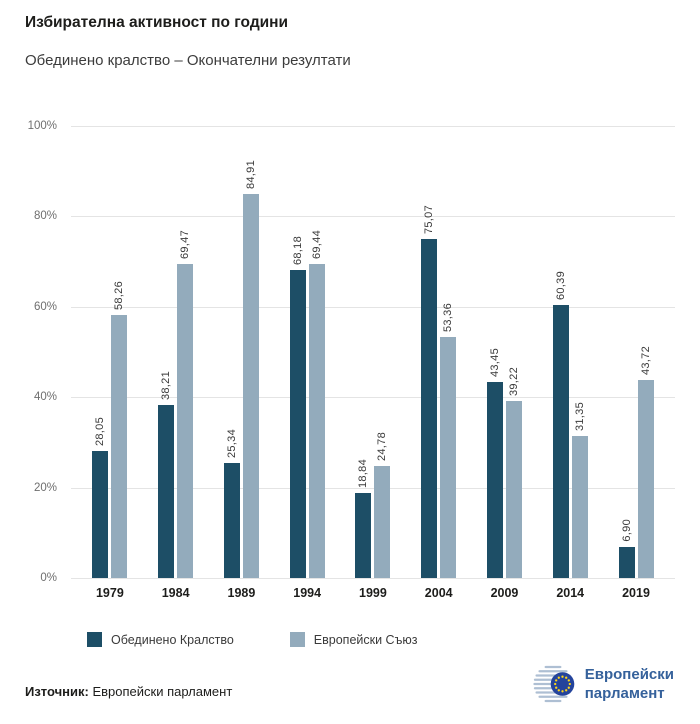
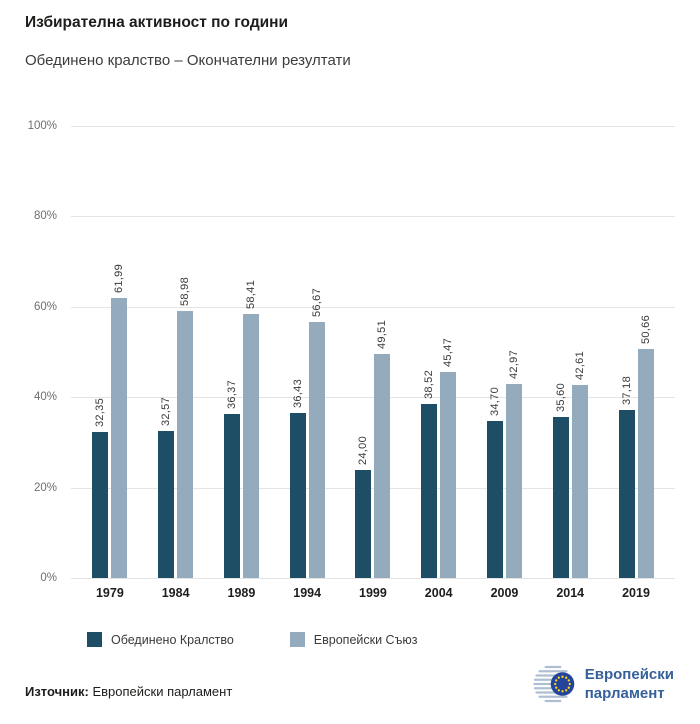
Обединено Кралство/1979: 28,05 -> 32,35
Европейски Съюз/1979: 58,26 -> 61,99
Обединено Кралство/1984: 38,21 -> 32,57
Европейски Съюз/1984: 69,47 -> 58,98
Обединено Кралство/1989: 25,34 -> 36,37
Европейски Съюз/1989: 84,91 -> 58,41
Обединено Кралство/1994: 68,18 -> 36,43
Европейски Съюз/1994: 69,44 -> 56,67
Обединено Кралство/1999: 18,84 -> 24,00
Европейски Съюз/1999: 24,78 -> 49,51
Обединено Кралство/2004: 75,07 -> 38,52
Европейски Съюз/2004: 53,36 -> 45,47
Обединено Кралство/2009: 43,45 -> 34,70
Европейски Съюз/2009: 39,22 -> 42,97
Обединено Кралство/2014: 60,39 -> 35,60
Европейски Съюз/2014: 31,35 -> 42,61
Обединено Кралство/2019: 6,90 -> 37,18
Европейски Съюз/2019: 43,72 -> 50,66
